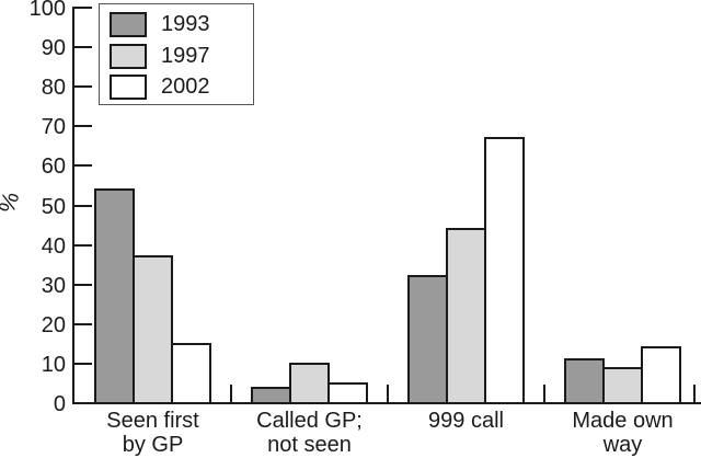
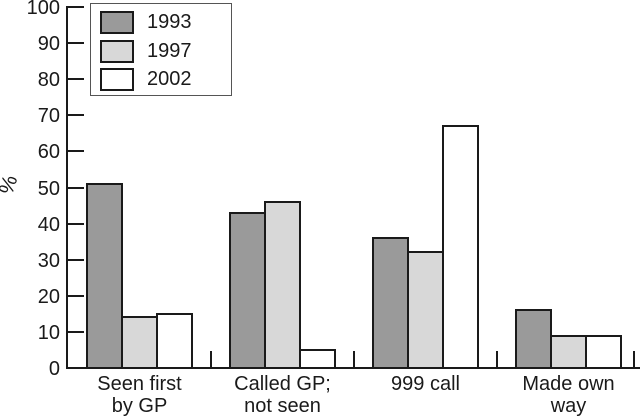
1993/Seen first by GP: 54 -> 51
1997/Seen first by GP: 37 -> 14
1993/Called GP; not seen: 4 -> 43
1997/Called GP; not seen: 10 -> 46
1993/999 call: 32 -> 36
1997/999 call: 44 -> 32
1993/Made own way: 11 -> 16
2002/Made own way: 14 -> 9
